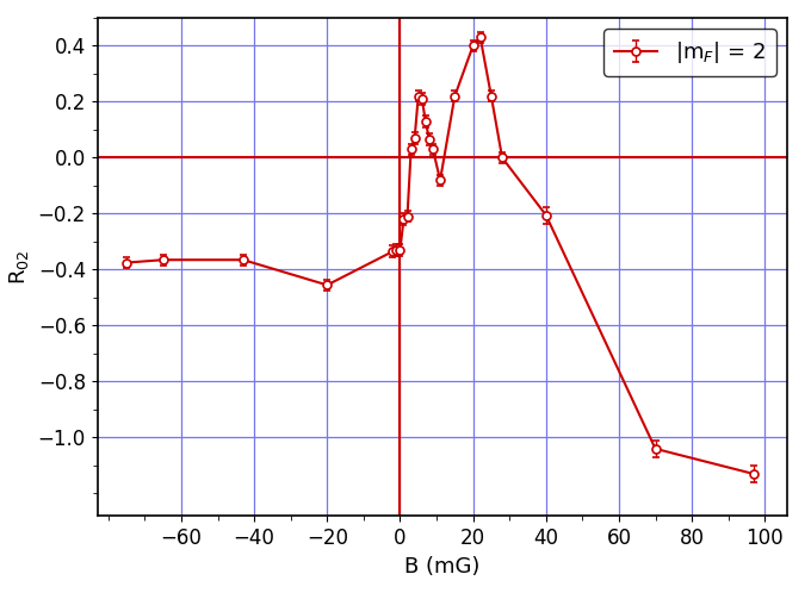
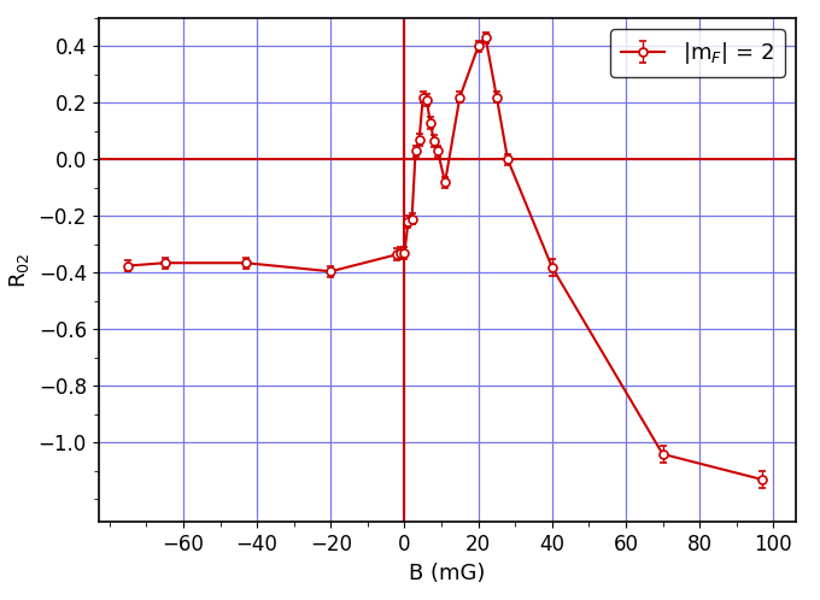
−20: -0.455 -> -0.395
40: -0.205 -> -0.380
